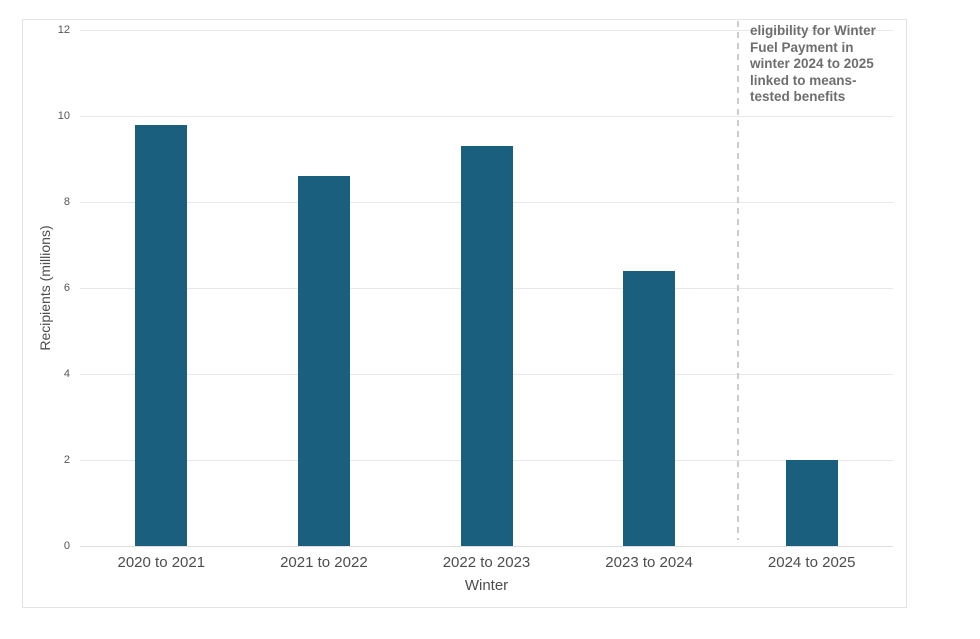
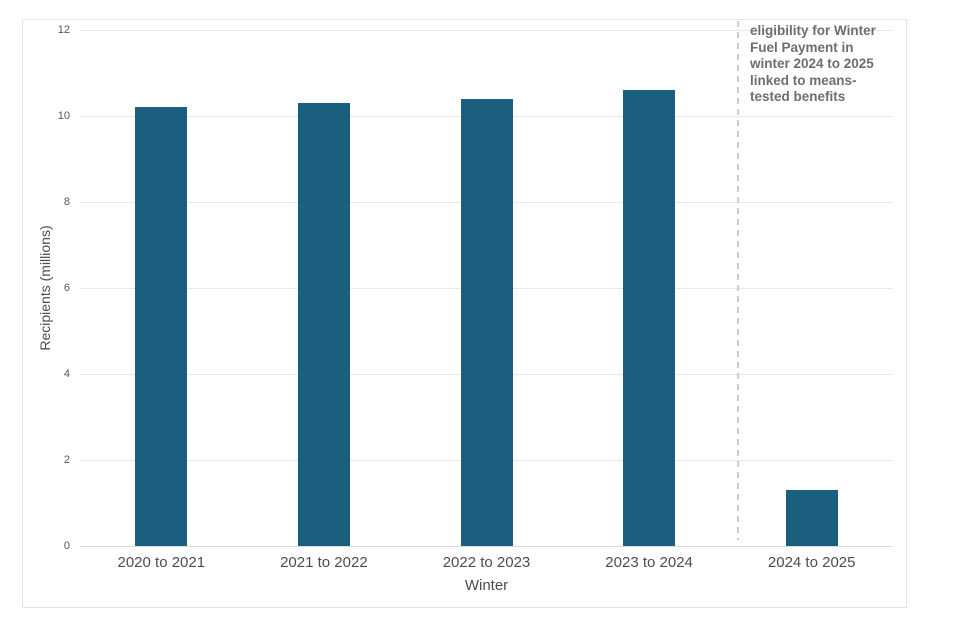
2020 to 2021: 9.8 -> 10.2
2021 to 2022: 8.6 -> 10.3
2022 to 2023: 9.3 -> 10.4
2023 to 2024: 6.4 -> 10.6
2024 to 2025: 2.0 -> 1.3
